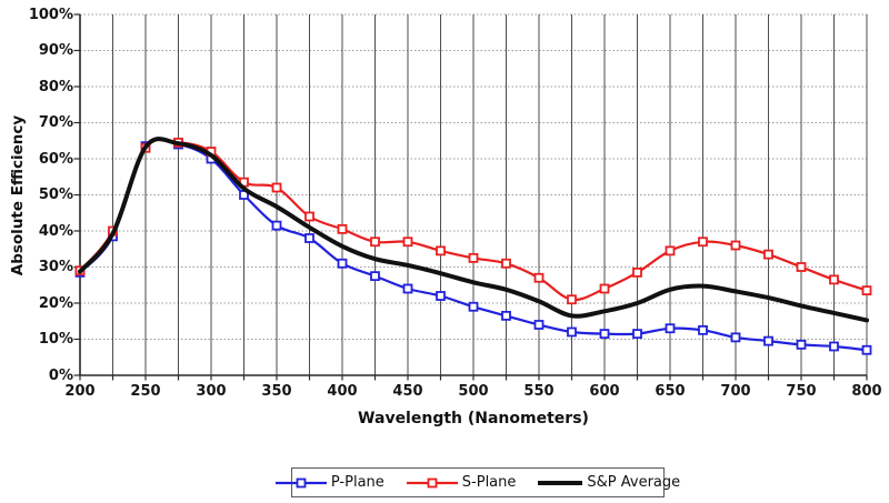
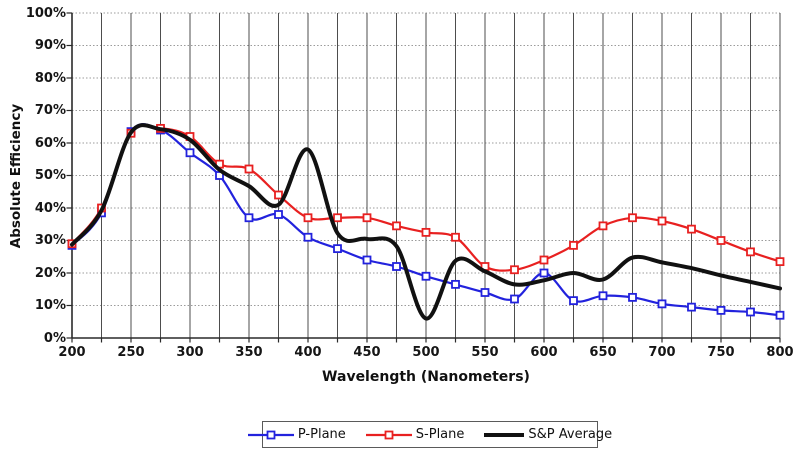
P-Plane/300: 60% -> 57%
P-Plane/350: 42% -> 37%
S-Plane/400: 40% -> 37%
S&P Average/400: 36% -> 58%
S&P Average/500: 26% -> 6%
S-Plane/550: 27% -> 22%
P-Plane/600: 12% -> 20%
S&P Average/650: 24% -> 18%
